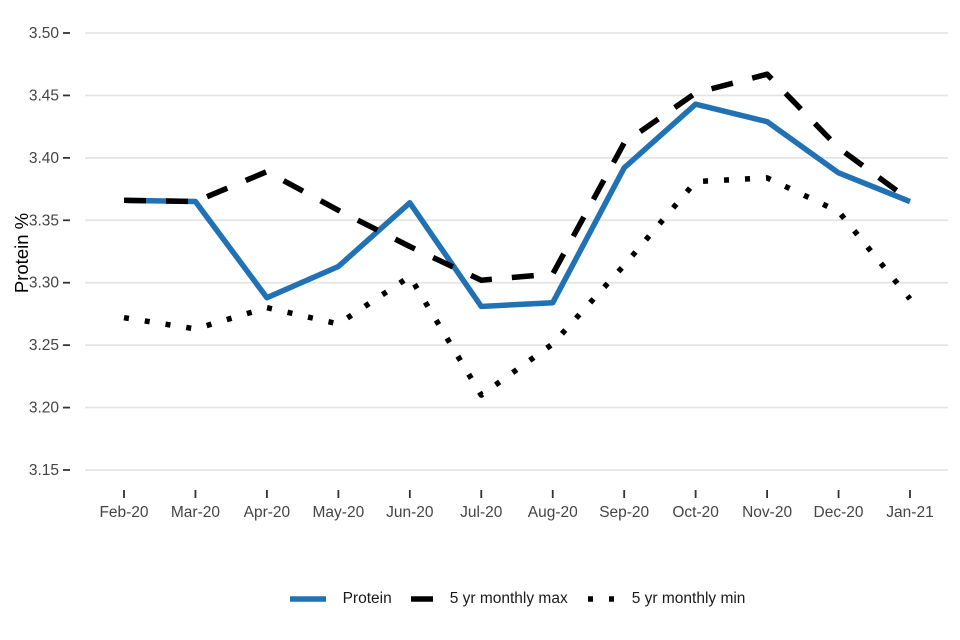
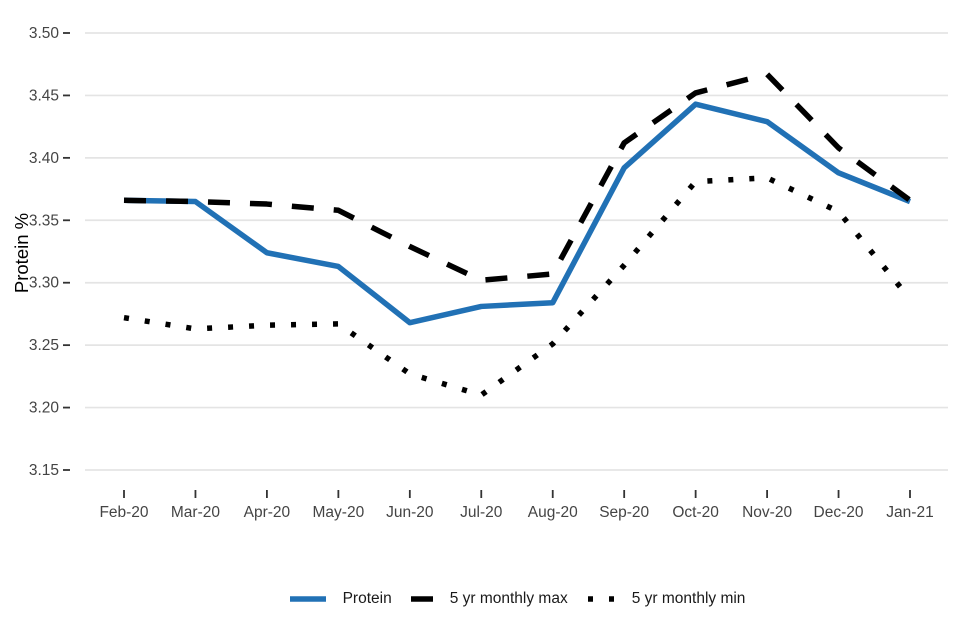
Protein/Apr-20: 3.288 -> 3.324
5 yr monthly max/Apr-20: 3.389 -> 3.363
5 yr monthly min/Apr-20: 3.280 -> 3.266
Protein/Jun-20: 3.364 -> 3.268
5 yr monthly min/Jun-20: 3.305 -> 3.227
